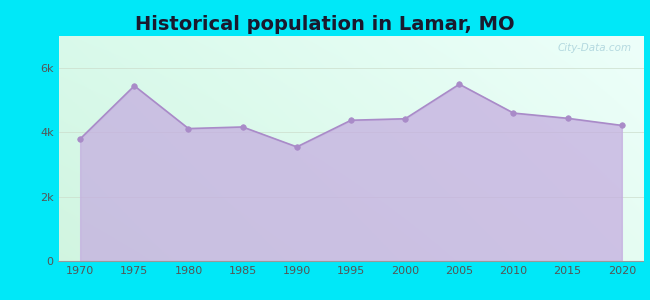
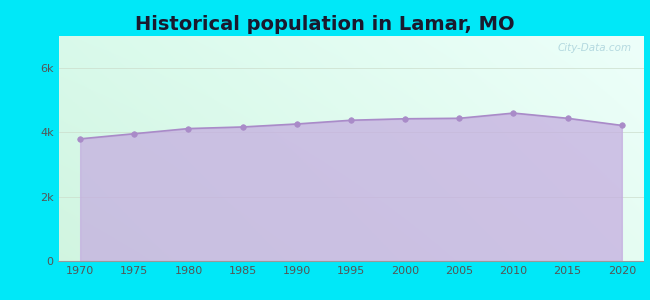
1975: 5.45k -> 3.96k
1990: 3.55k -> 4.26k
2005: 5.50k -> 4.44k
